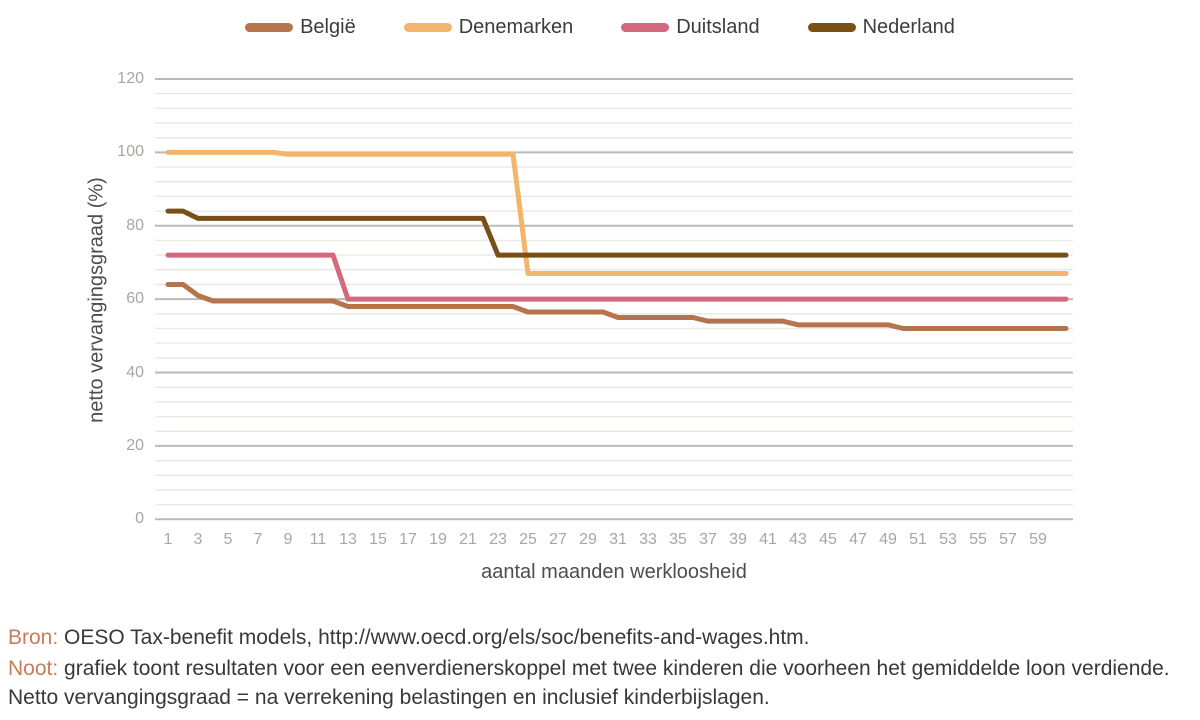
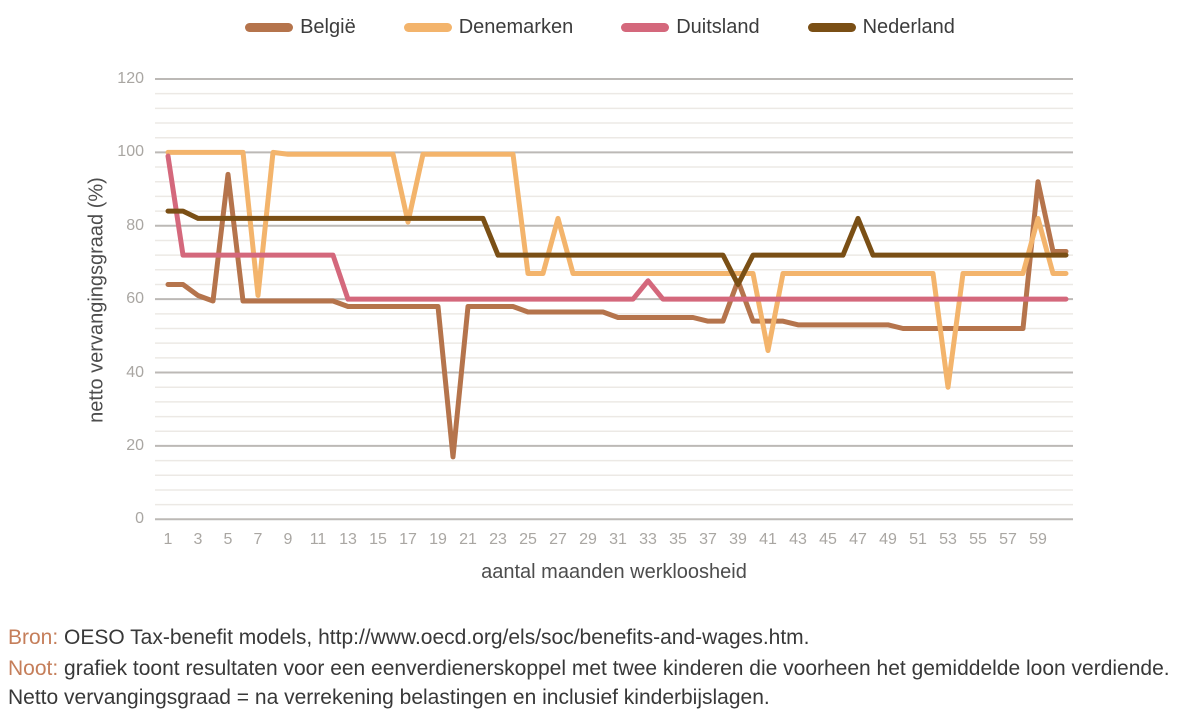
Duitsland/1: 72 -> 99
België/5: 60 -> 94
Denemarken/7: 100 -> 61
Denemarken/17: 100 -> 81
België/20: 58 -> 17
Denemarken/27: 67 -> 82
Duitsland/33: 60 -> 65
België/39: 54 -> 65
Nederland/39: 72 -> 64
Denemarken/41: 67 -> 46
Nederland/47: 72 -> 82
Denemarken/53: 67 -> 36
België/59: 52 -> 92
Denemarken/59: 67 -> 82
België/60: 52 -> 73
